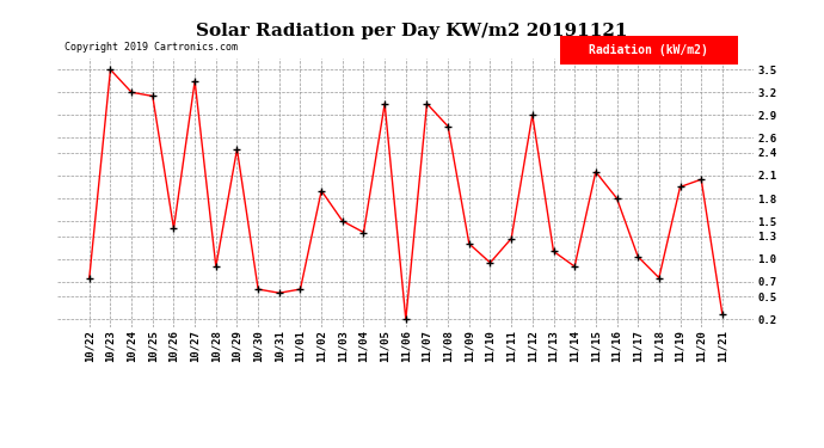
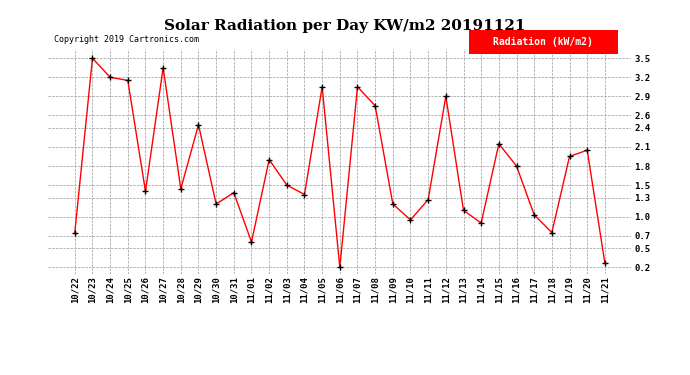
10/28: 0.90 -> 1.44
10/30: 0.60 -> 1.20
10/31: 0.55 -> 1.38
